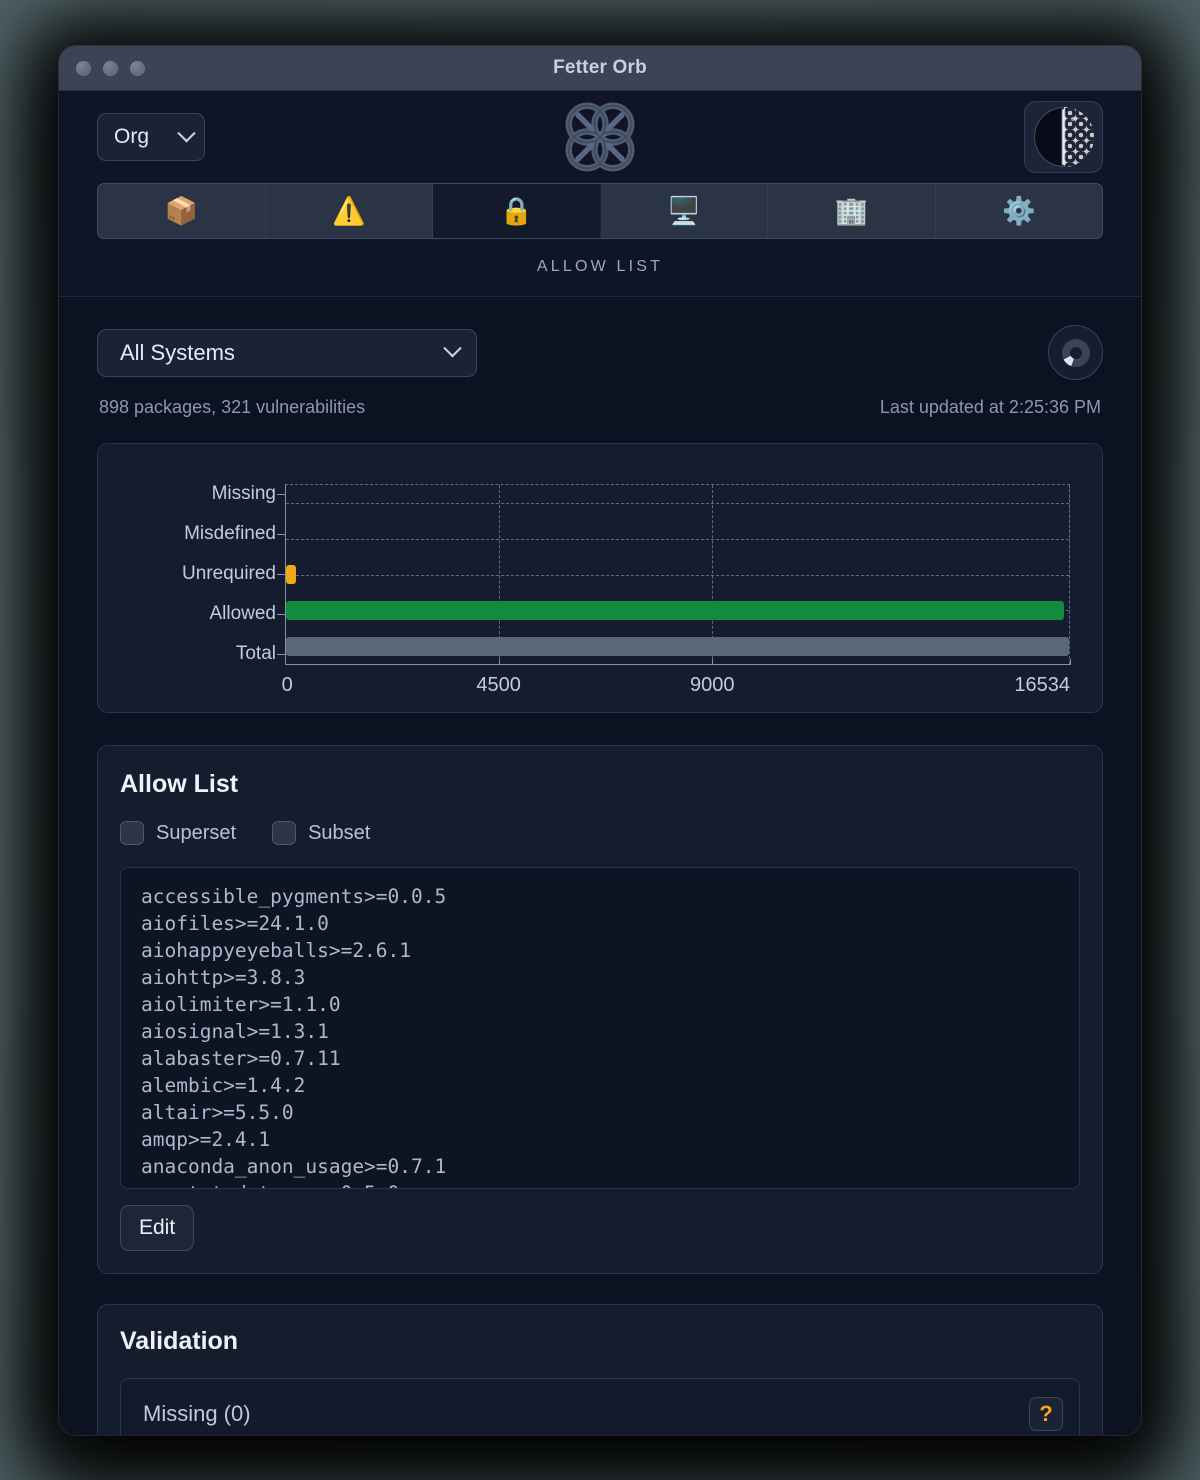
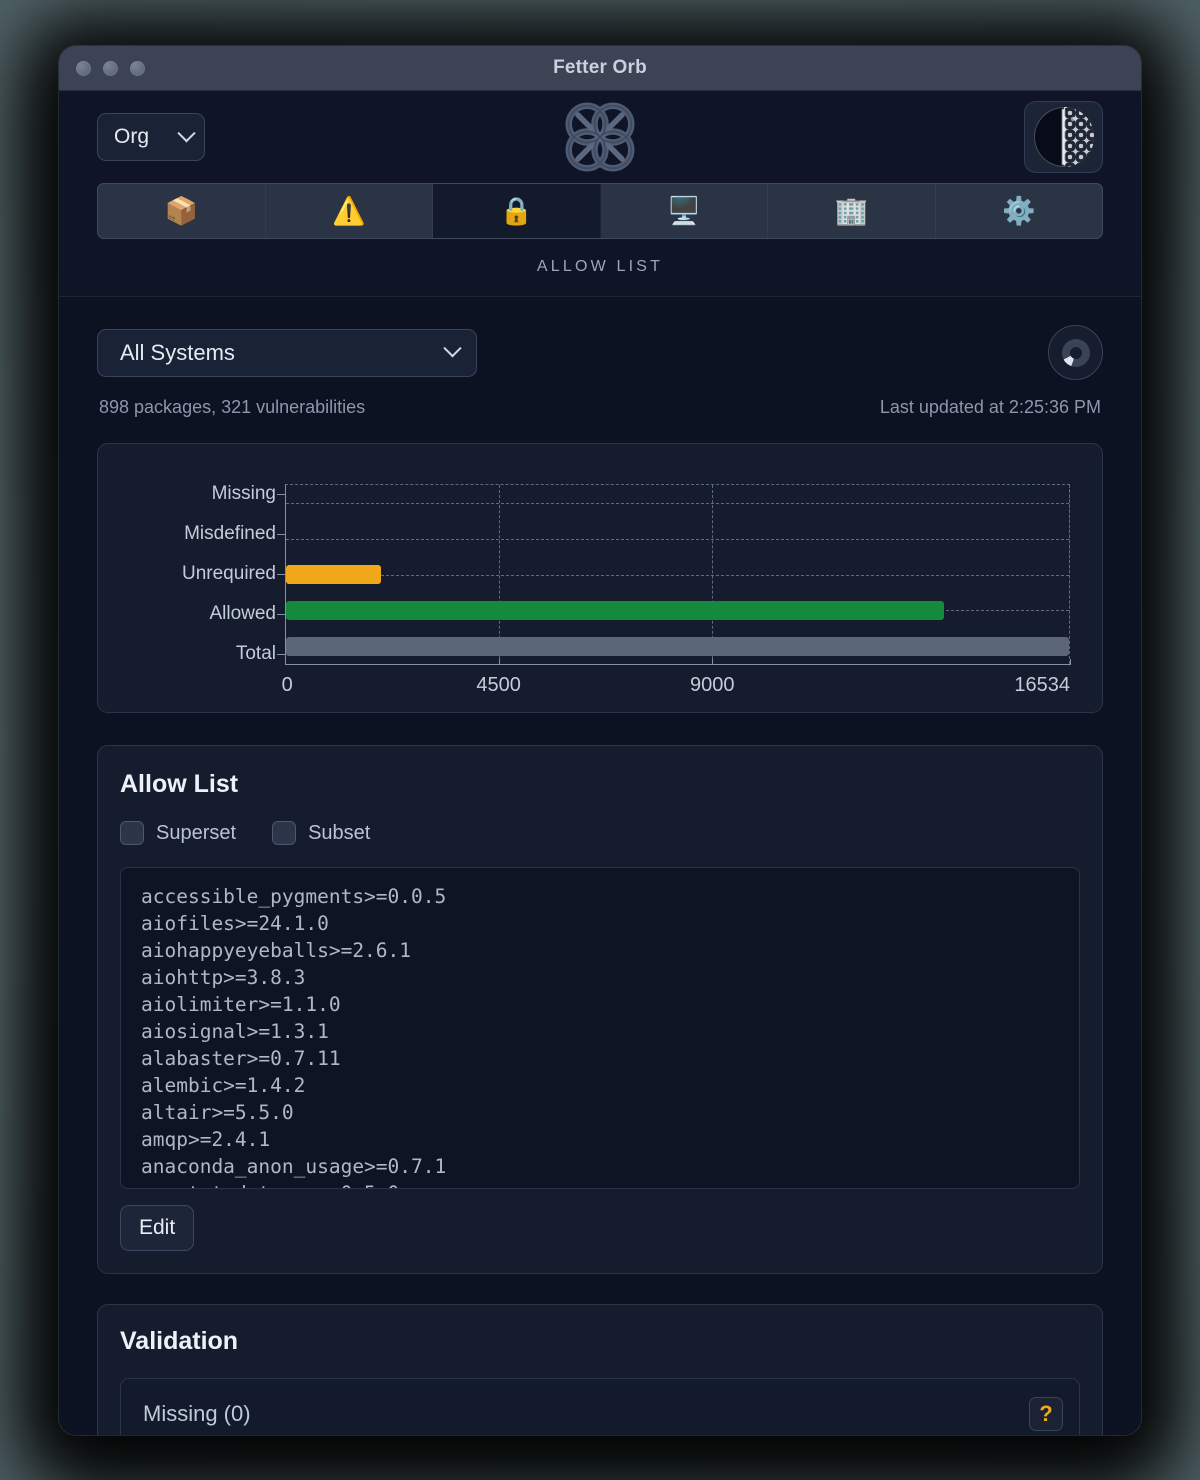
Allowed: 16400 -> 13900
Unrequired: 100 -> 2000
